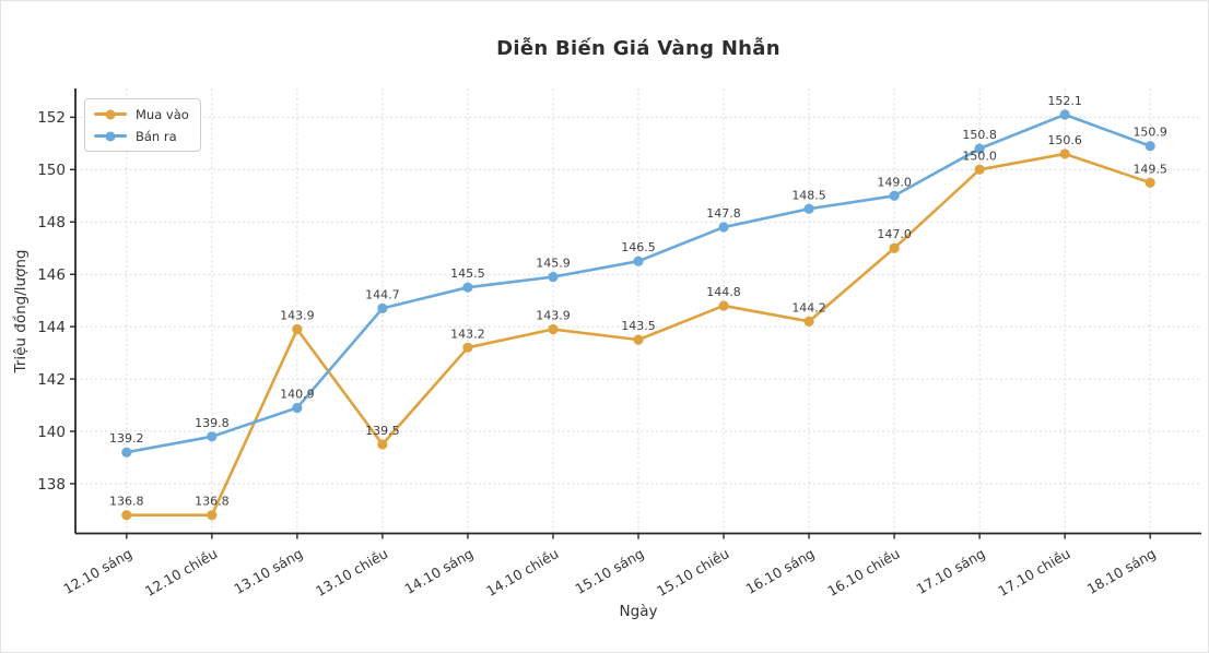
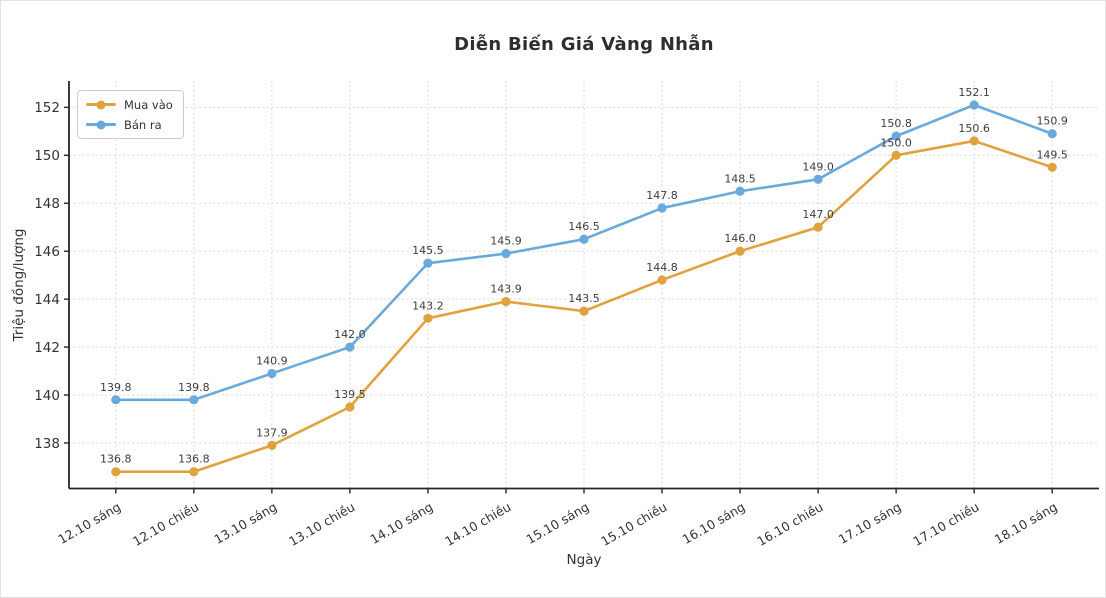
Bán ra/12.10 sáng: 139.2 -> 139.8
Mua vào/13.10 sáng: 143.9 -> 137.9
Bán ra/13.10 chiều: 144.7 -> 142.0
Mua vào/16.10 sáng: 144.2 -> 146.0
